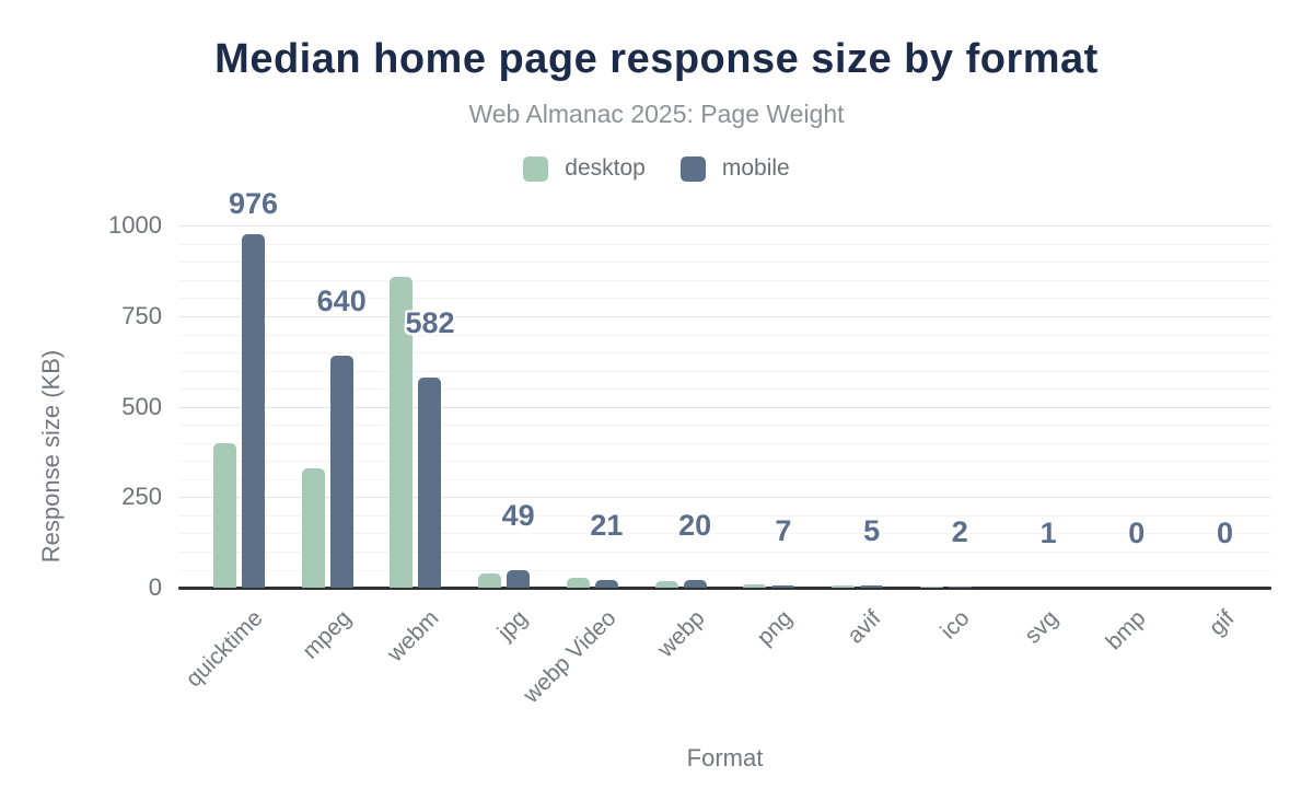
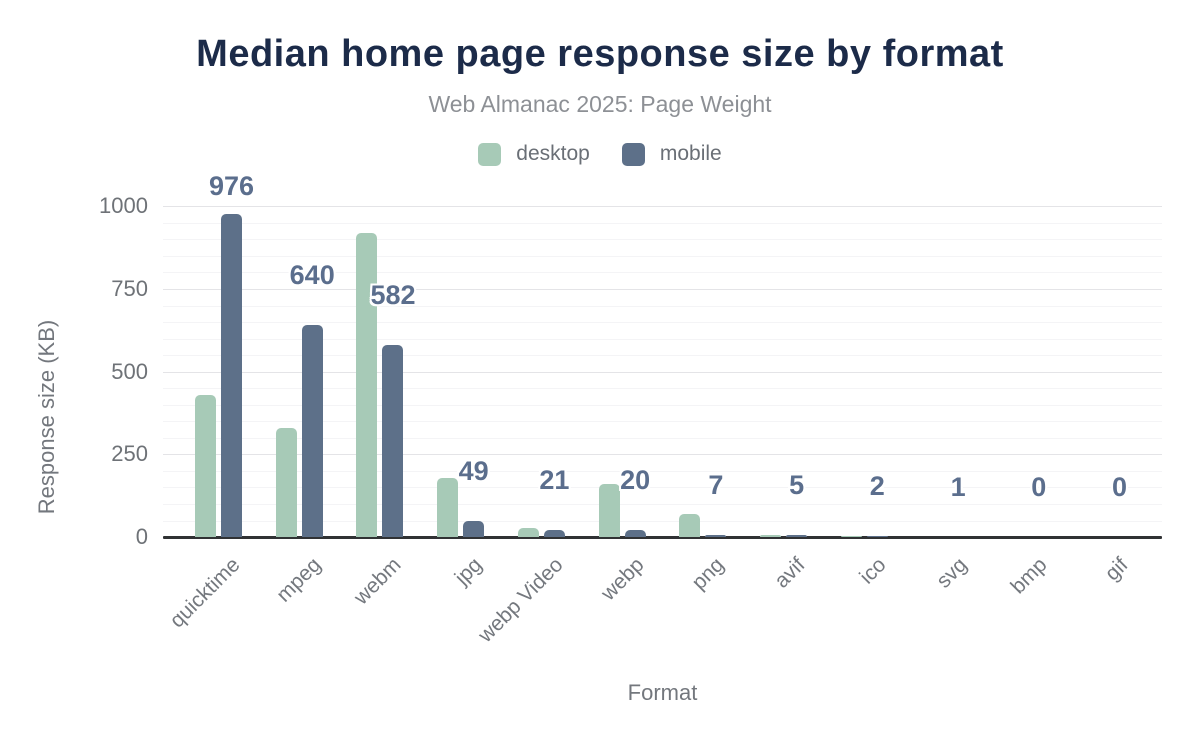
desktop/quicktime: 400 -> 430
desktop/webm: 860 -> 920
desktop/jpg: 40 -> 180
desktop/webp: 20 -> 160
desktop/png: 10 -> 70
